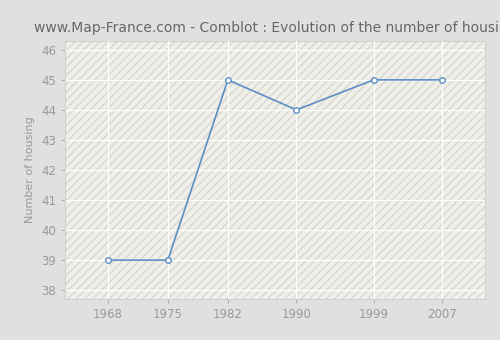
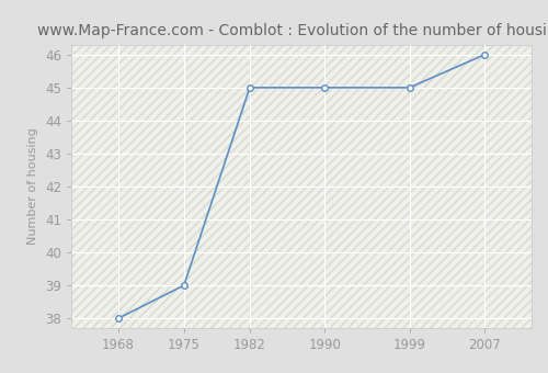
1968: 39 -> 38
1990: 44 -> 45
2007: 45 -> 46
